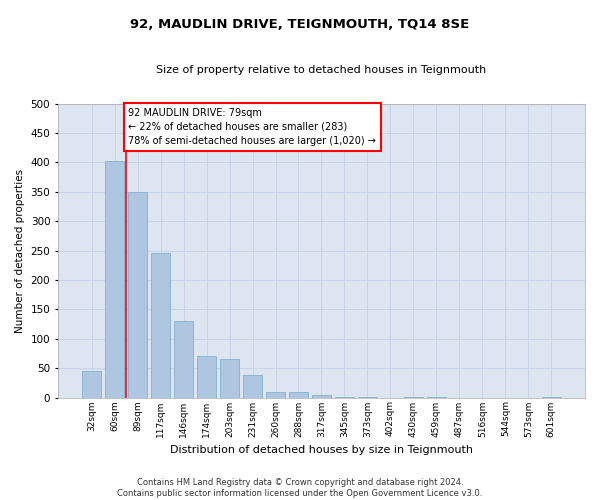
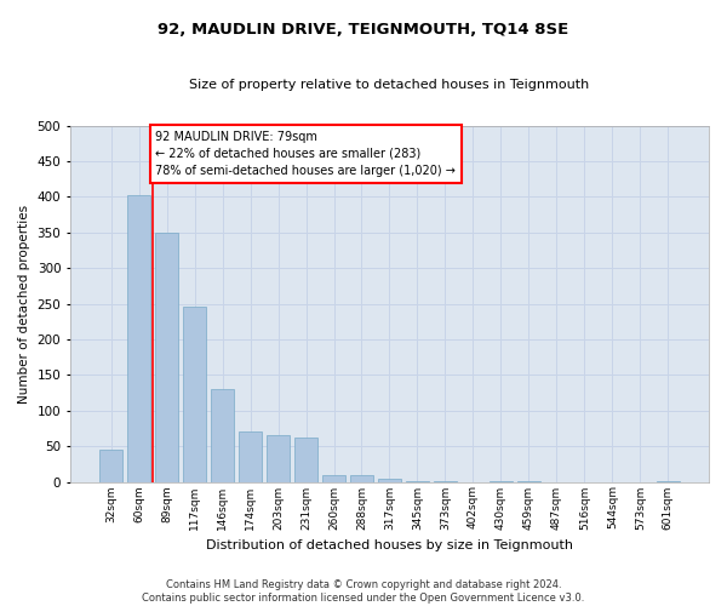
231sqm: 38 -> 62
